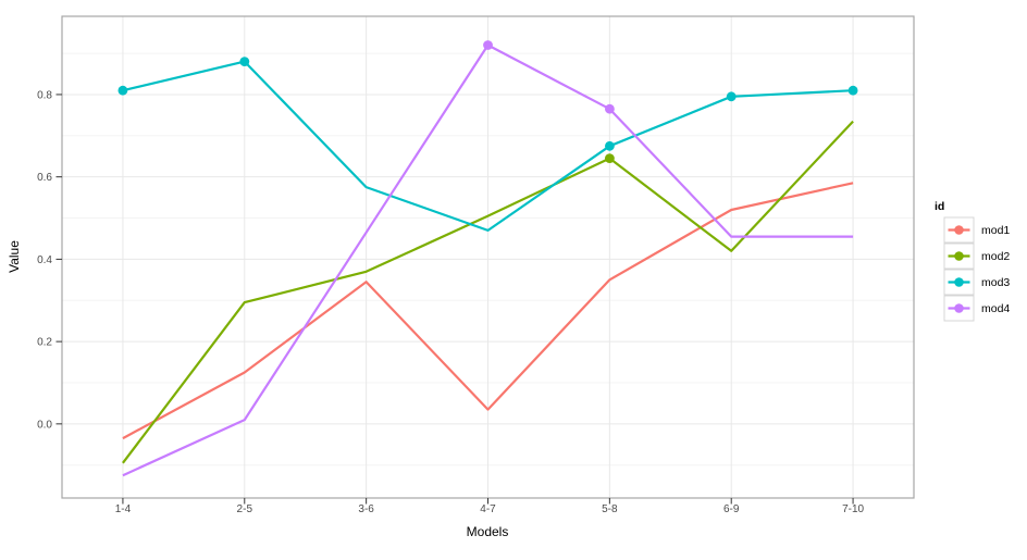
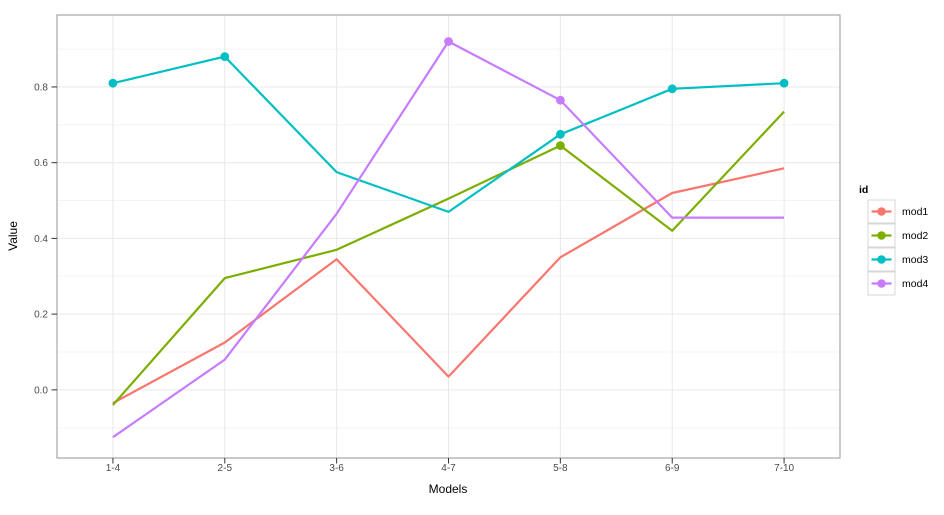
mod2/1-4: -0.10 -> -0.04
mod4/2-5: 0.01 -> 0.08
